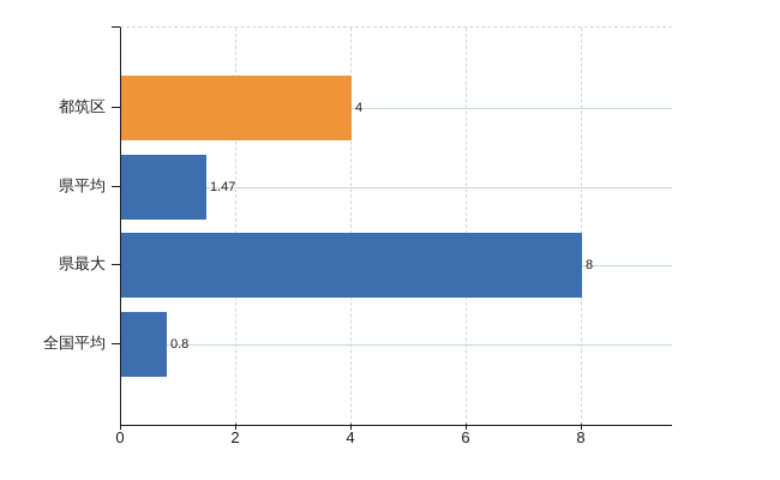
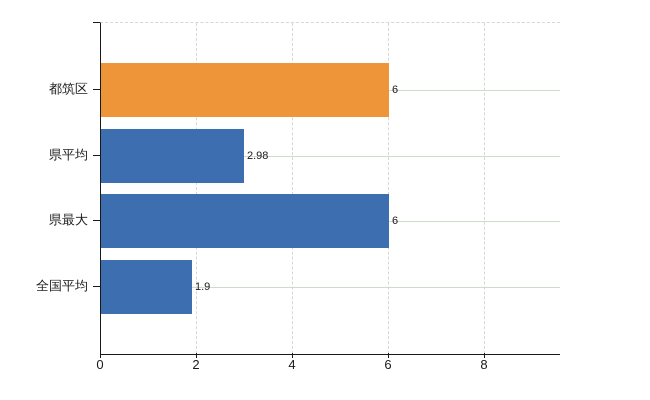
都筑区: 4 -> 6
県平均: 1.47 -> 2.98
県最大: 8 -> 6
全国平均: 0.8 -> 1.9
